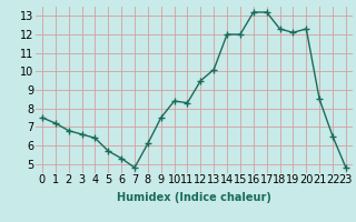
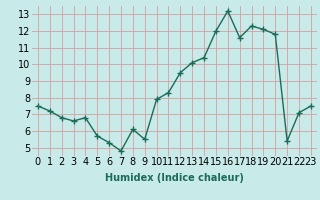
4: 6.4 -> 6.8
9: 7.5 -> 5.5
10: 8.4 -> 7.9
14: 12.0 -> 10.4
17: 13.2 -> 11.6
20: 12.3 -> 11.8
21: 8.5 -> 5.4
22: 6.5 -> 7.1
23: 4.8 -> 7.5
